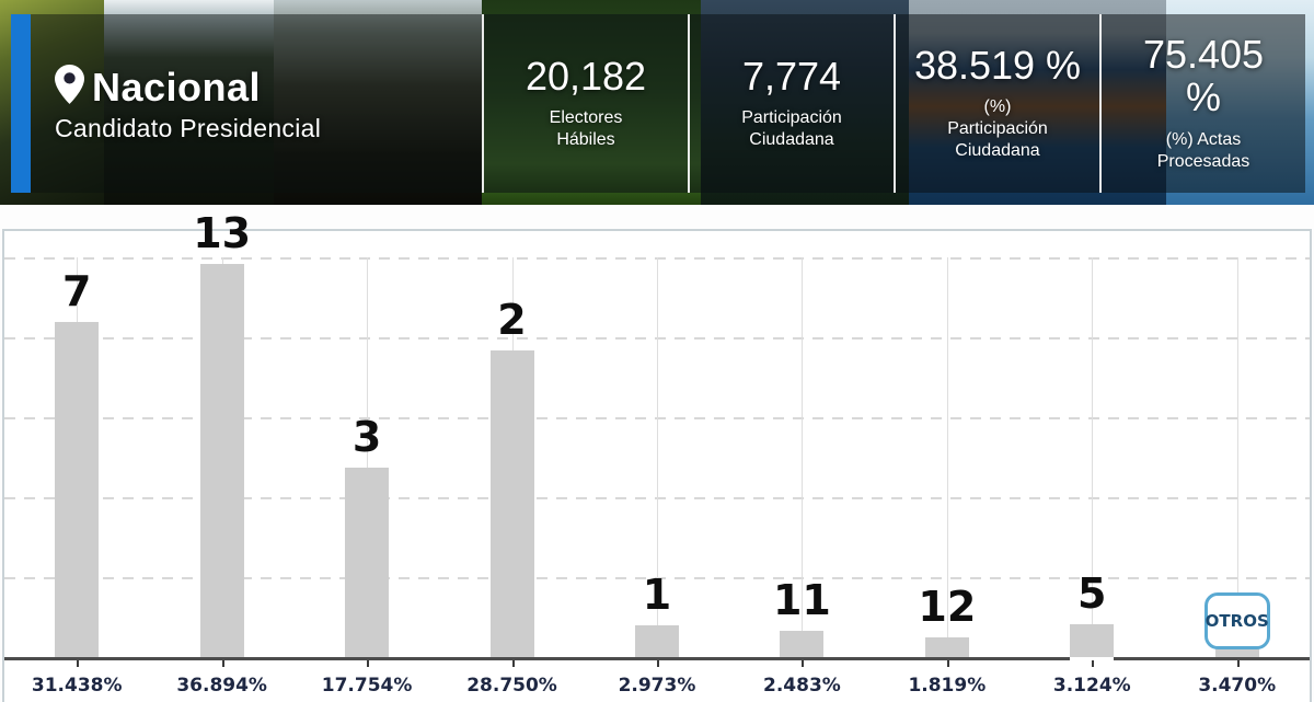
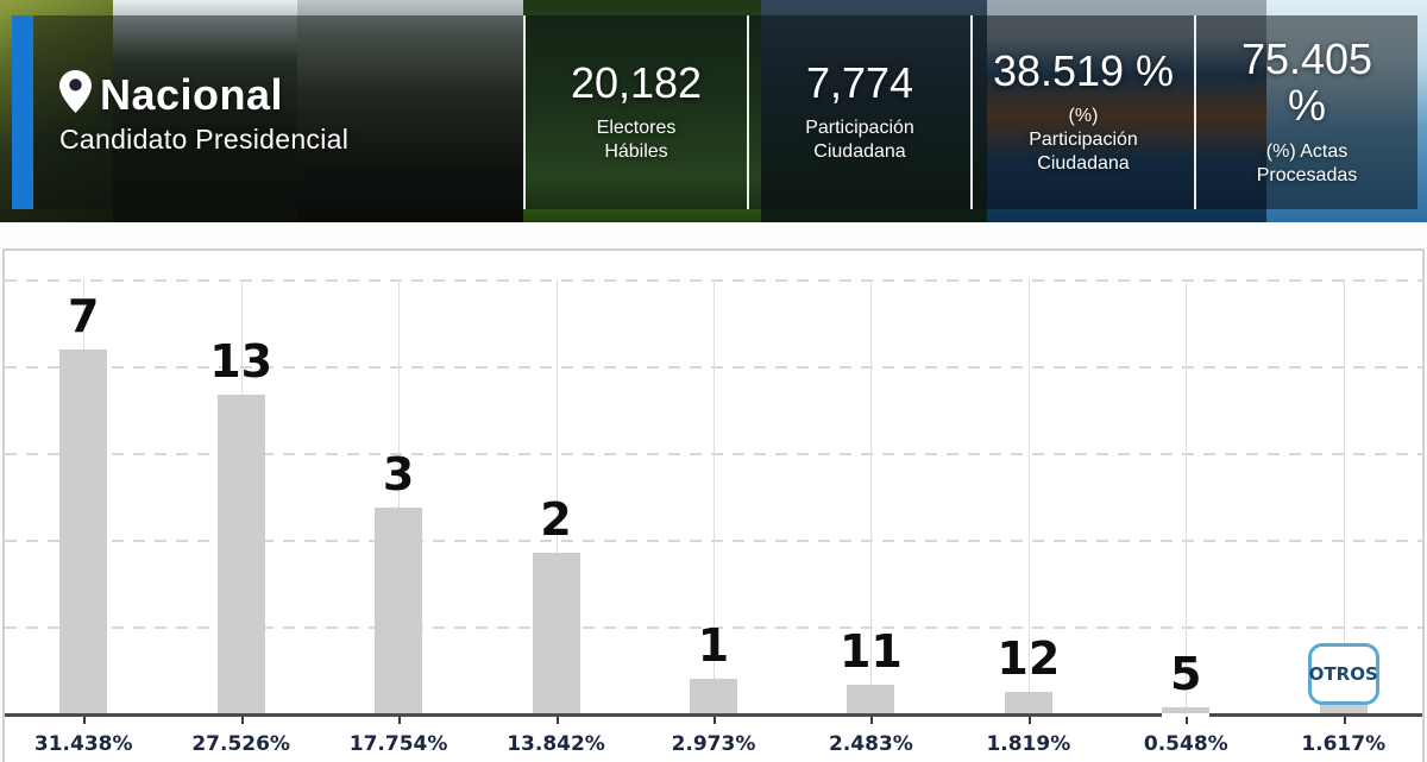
13: 36.894% -> 27.526%
2: 28.750% -> 13.842%
5: 3.124% -> 0.548%
OTROS: 3.470% -> 1.617%
